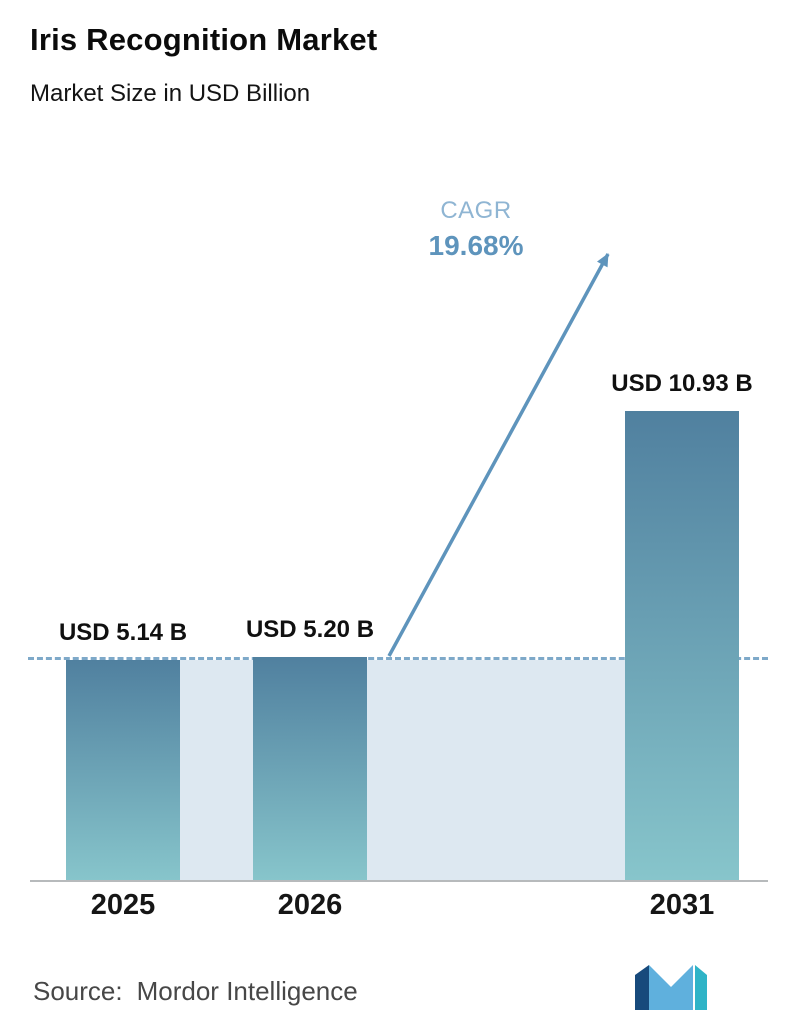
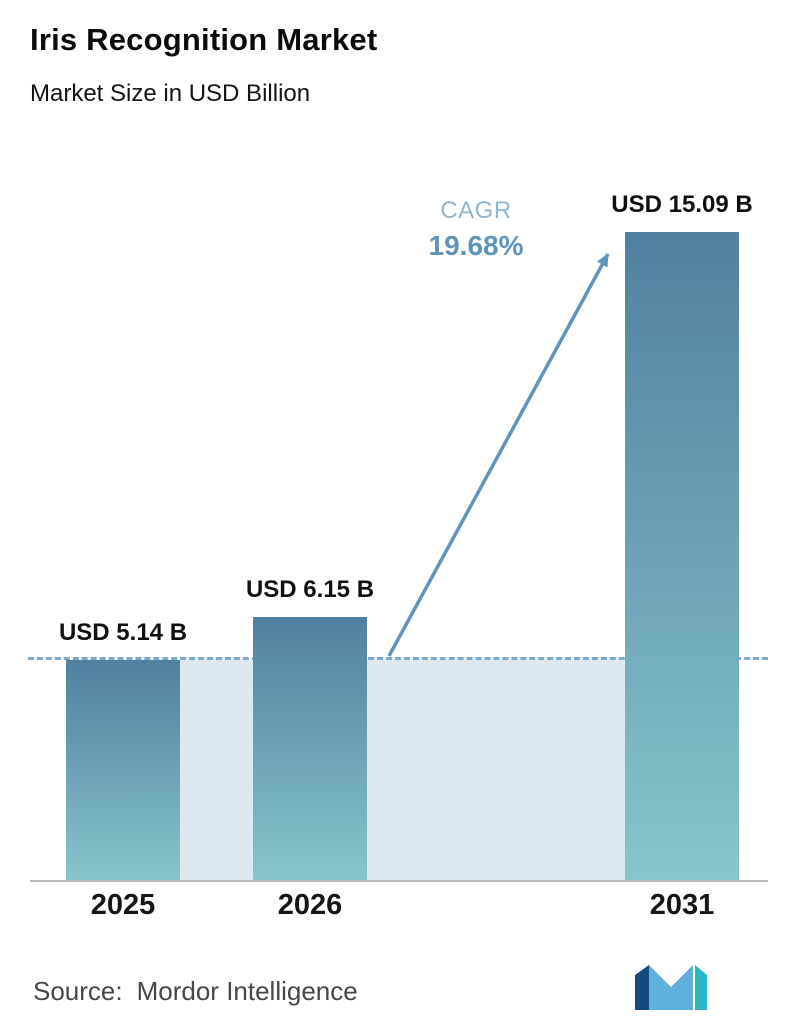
2026: 5.20 -> 6.15
2031: 10.93 -> 15.09
